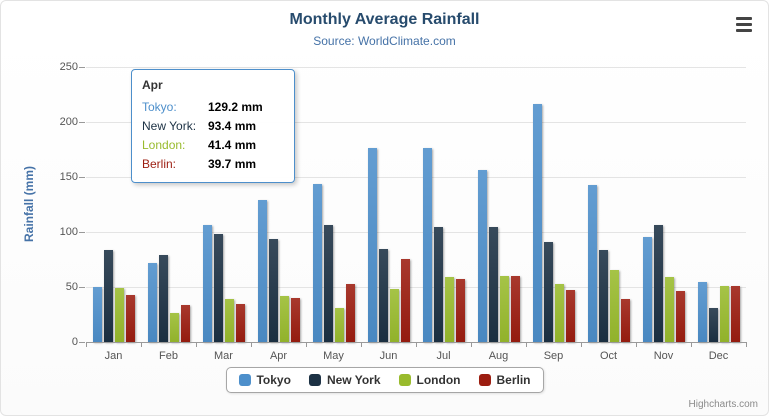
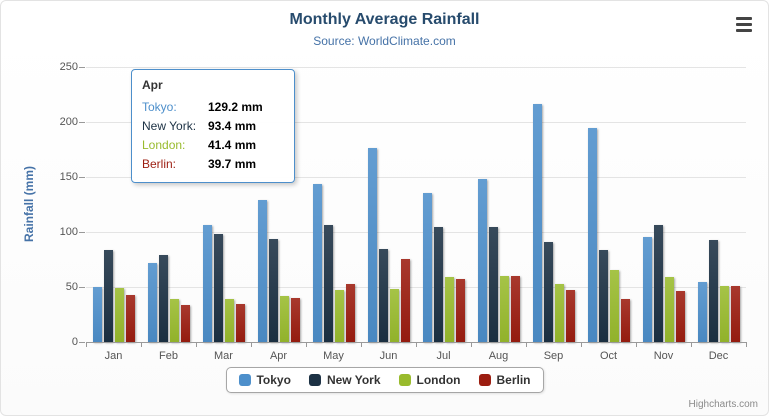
London/Feb: 26 -> 39
London/May: 31 -> 47
Tokyo/Jul: 176 -> 136
Tokyo/Aug: 156 -> 148
Tokyo/Oct: 143 -> 194
New York/Dec: 31 -> 92
